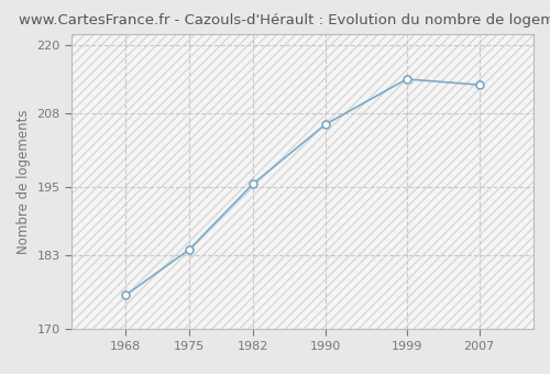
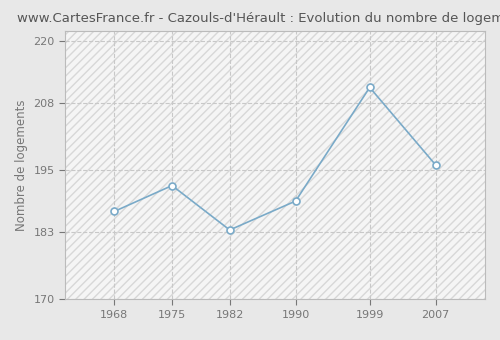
1968: 176.0 -> 187.0
1975: 184.0 -> 192.0
1982: 195.5 -> 183.4
1990: 206.0 -> 189.0
1999: 214.0 -> 211.0
2007: 213.0 -> 196.0
